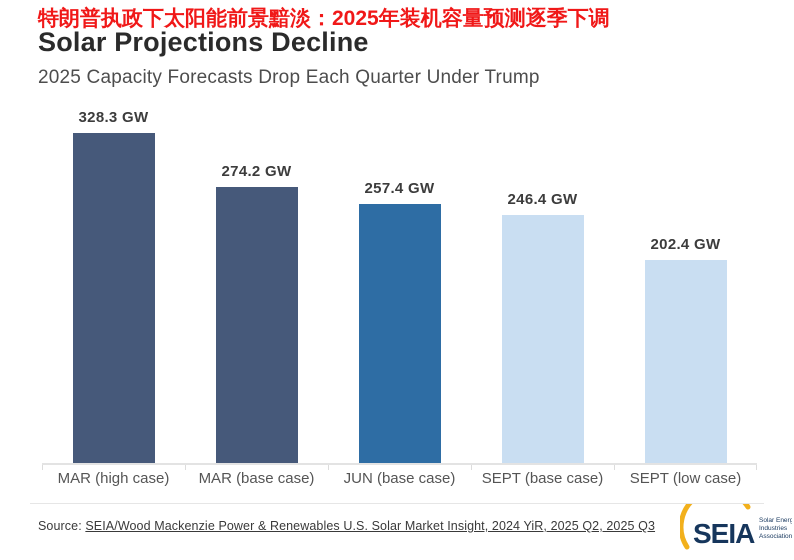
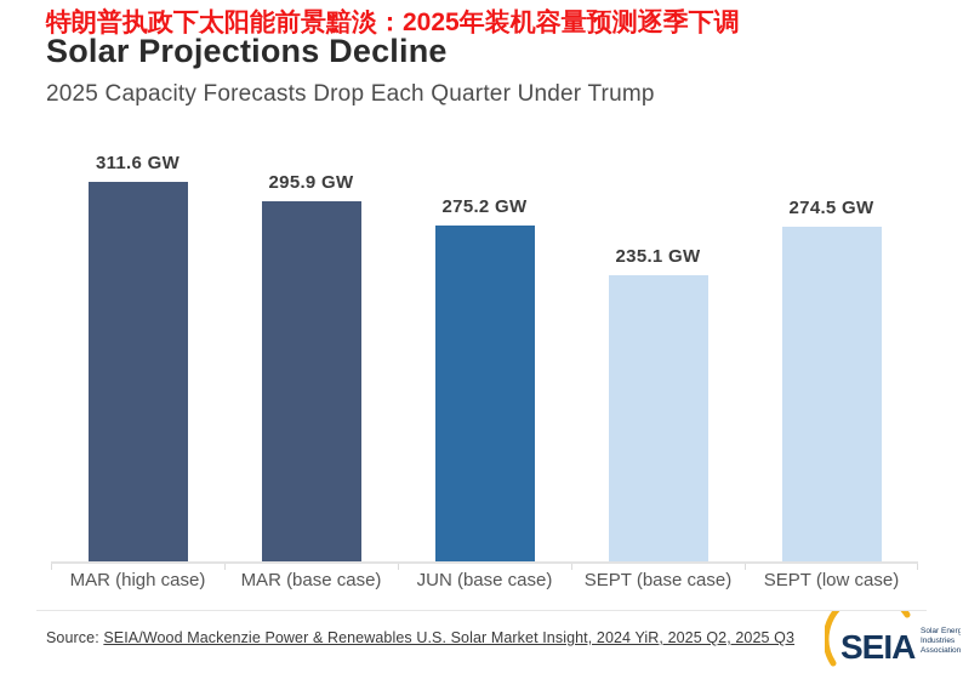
MAR (high case): 328.3 -> 311.6
MAR (base case): 274.2 -> 295.9
JUN (base case): 257.4 -> 275.2
SEPT (base case): 246.4 -> 235.1
SEPT (low case): 202.4 -> 274.5
